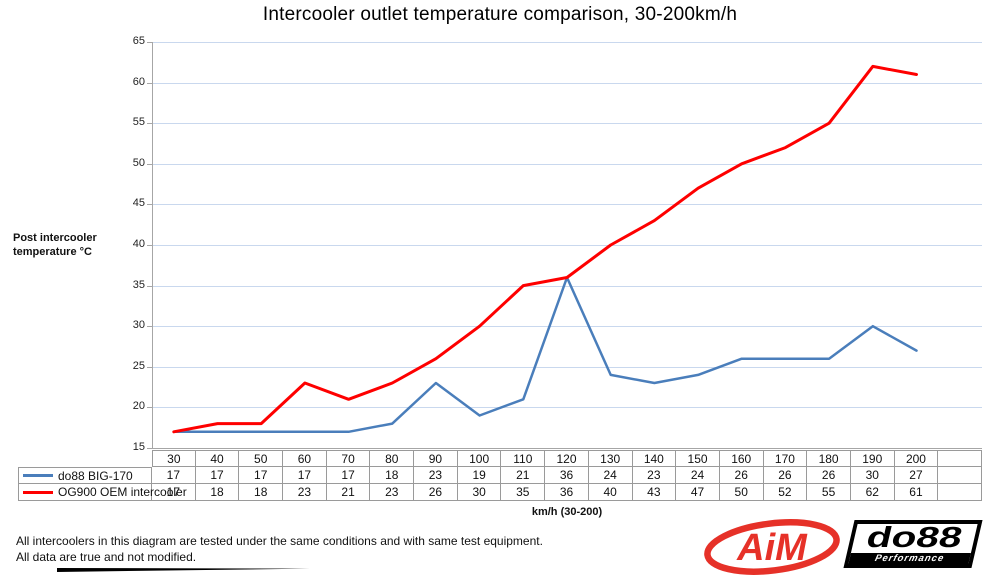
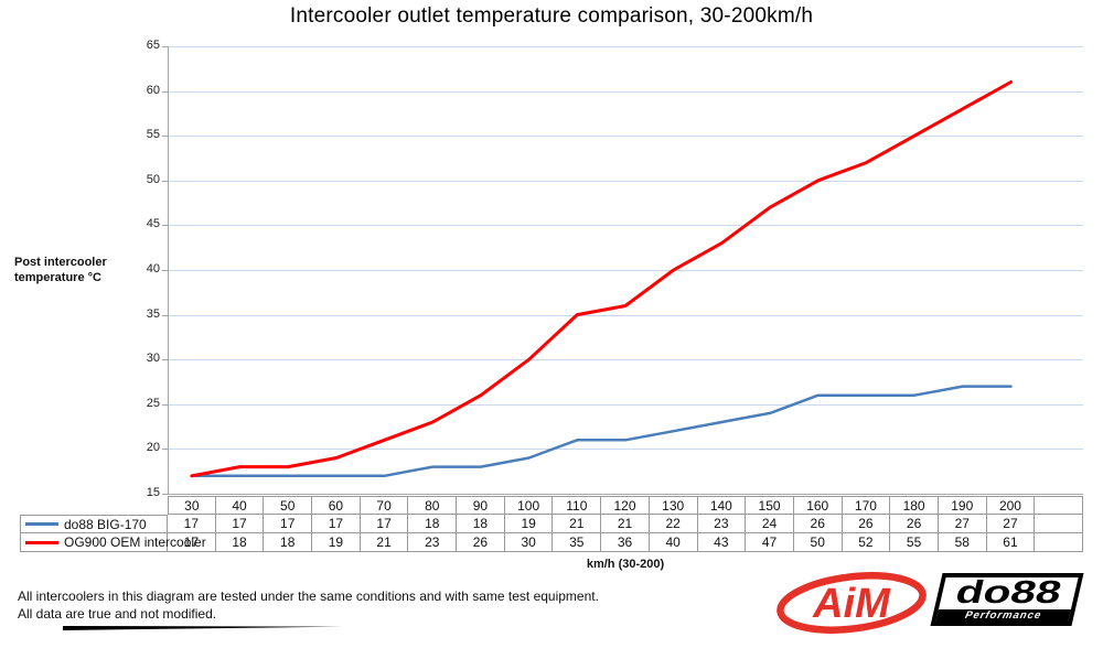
OG900 OEM intercooler/60: 23 -> 19
do88 BIG-170/90: 23 -> 18
do88 BIG-170/120: 36 -> 21
do88 BIG-170/130: 24 -> 22
do88 BIG-170/190: 30 -> 27
OG900 OEM intercooler/190: 62 -> 58
